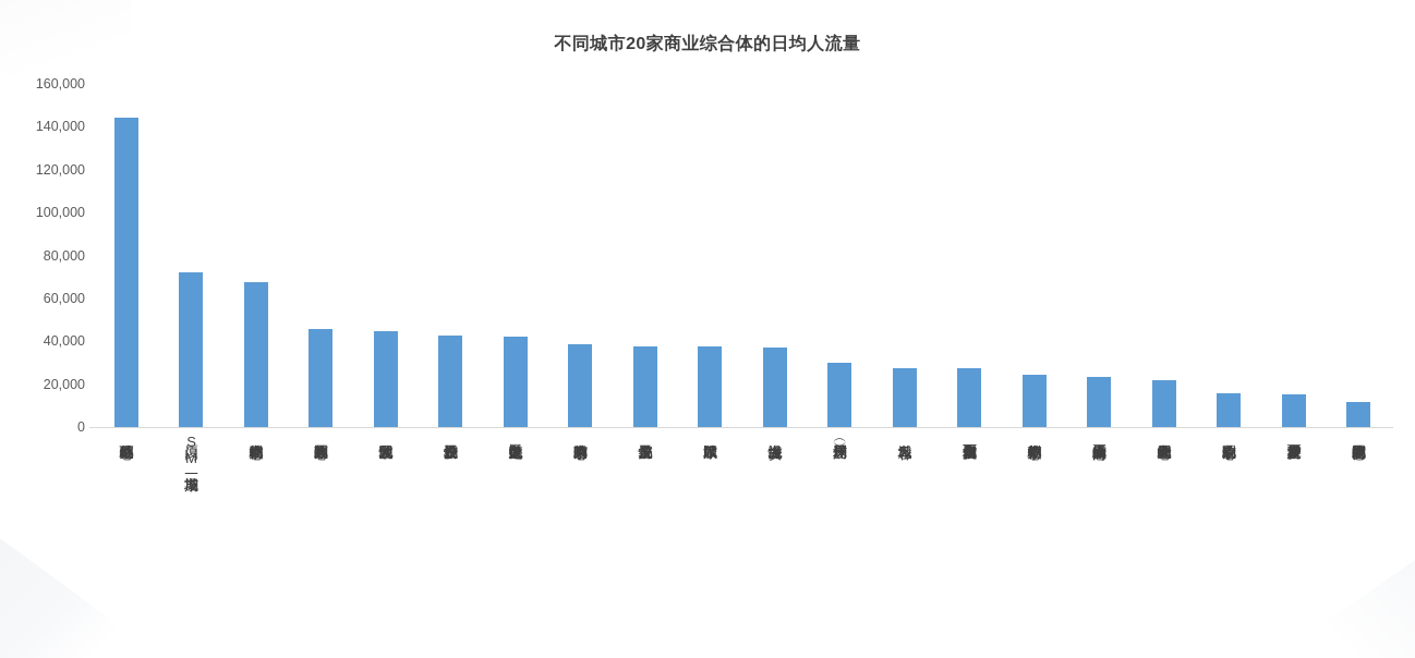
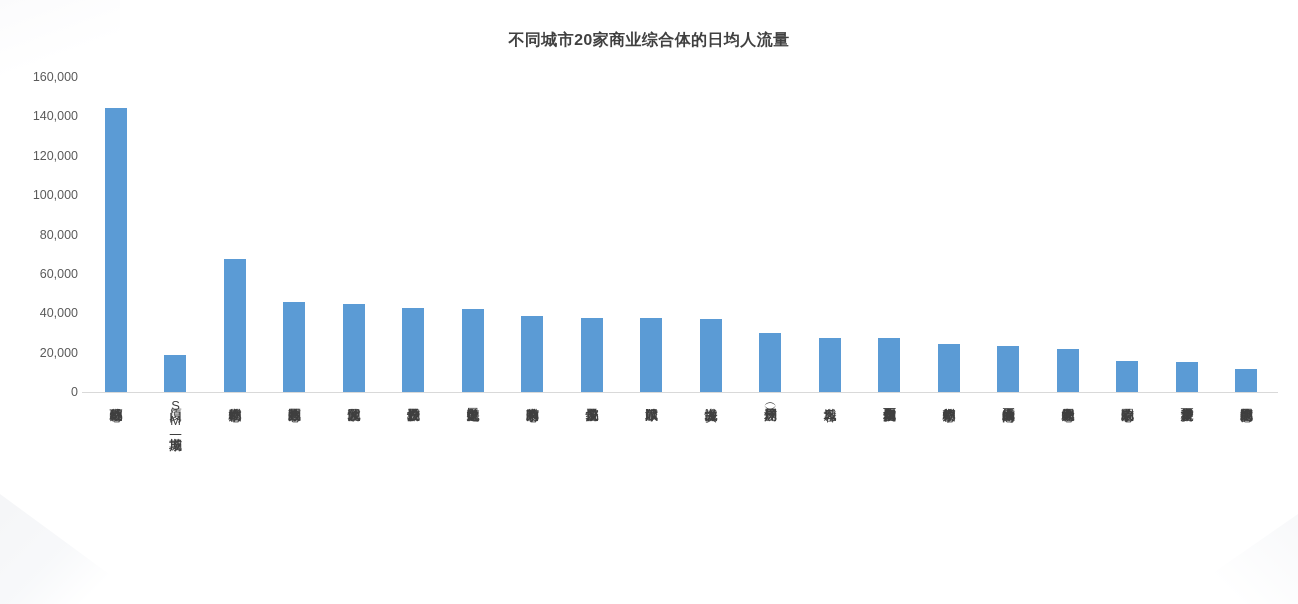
厦门SM城市广场一期: 72000 -> 19000
